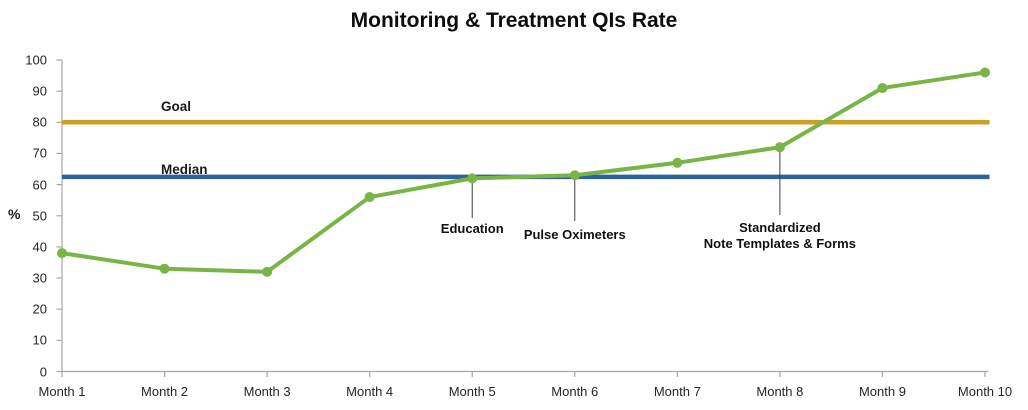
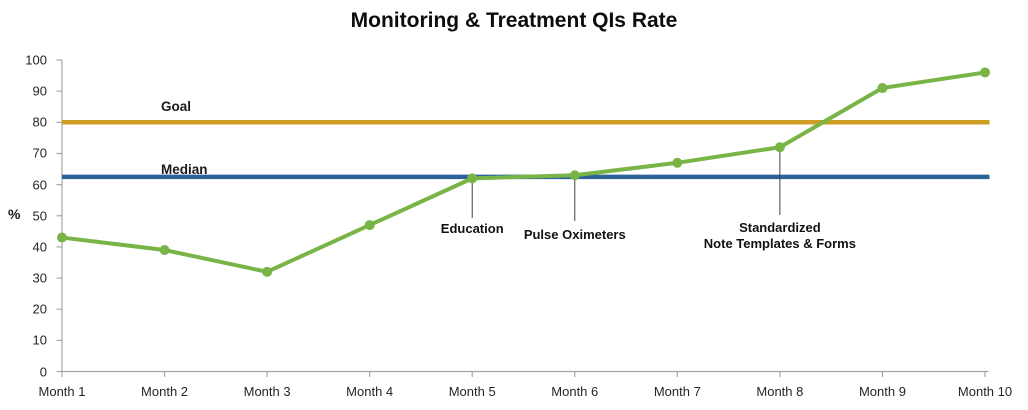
Month 1: 38 -> 43
Month 2: 33 -> 39
Month 4: 56 -> 47
